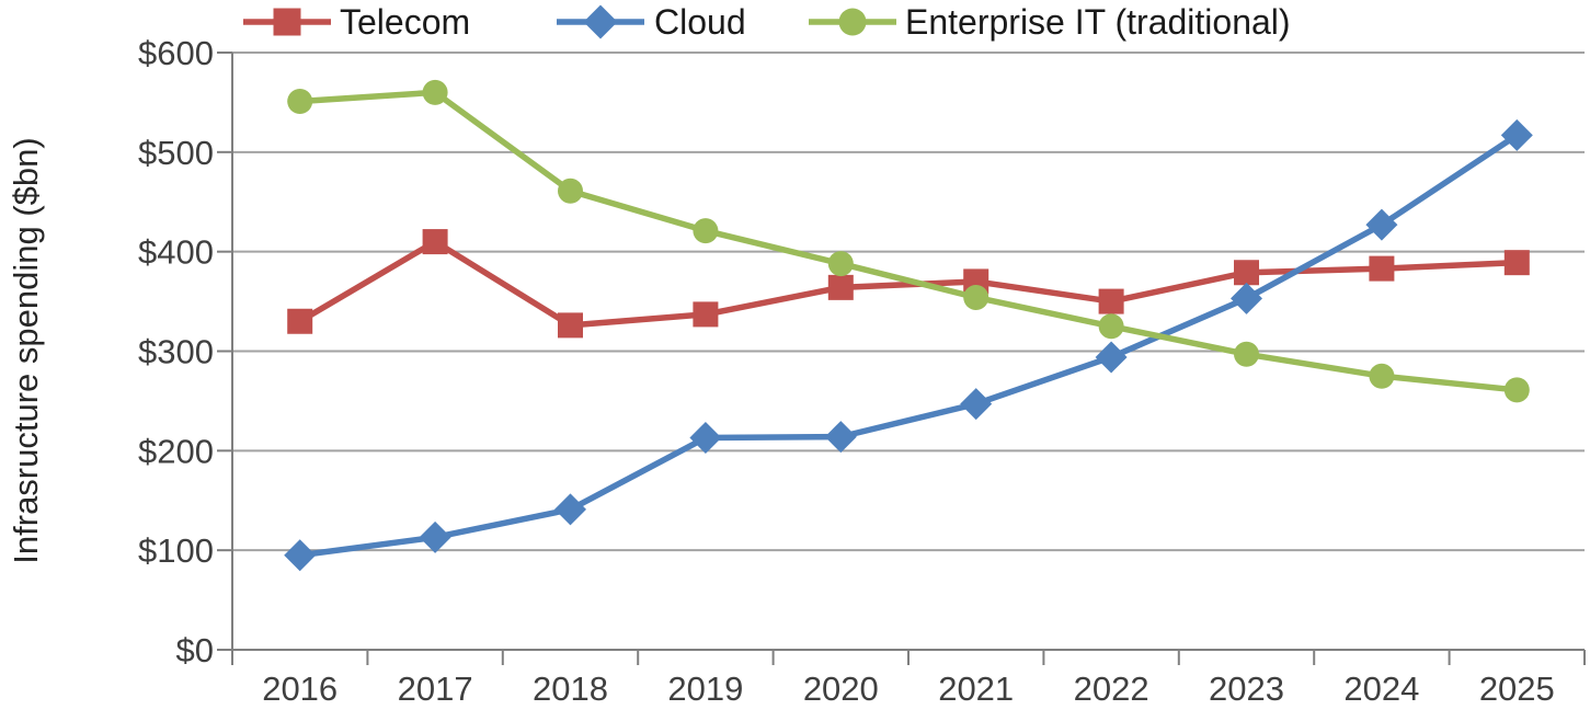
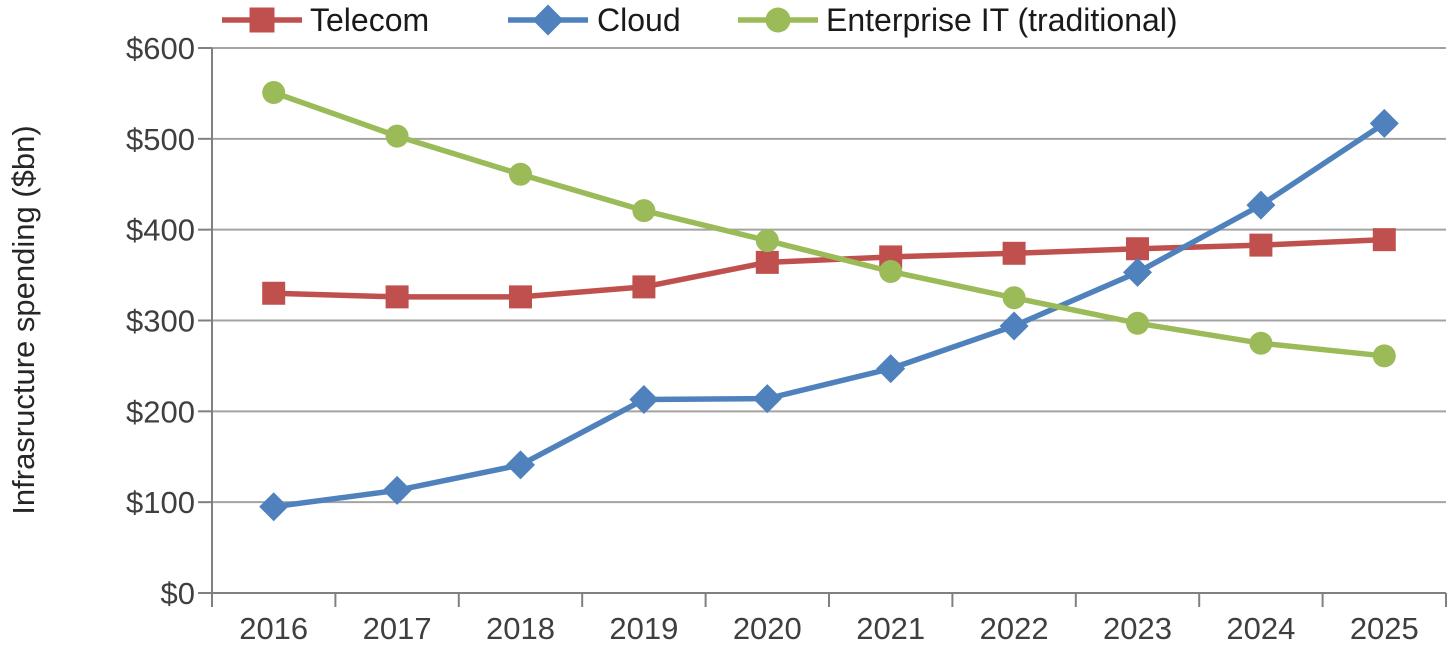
Telecom/2017: $410 -> $330
Enterprise IT (traditional)/2017: $560 -> $500
Telecom/2022: $350 -> $370
